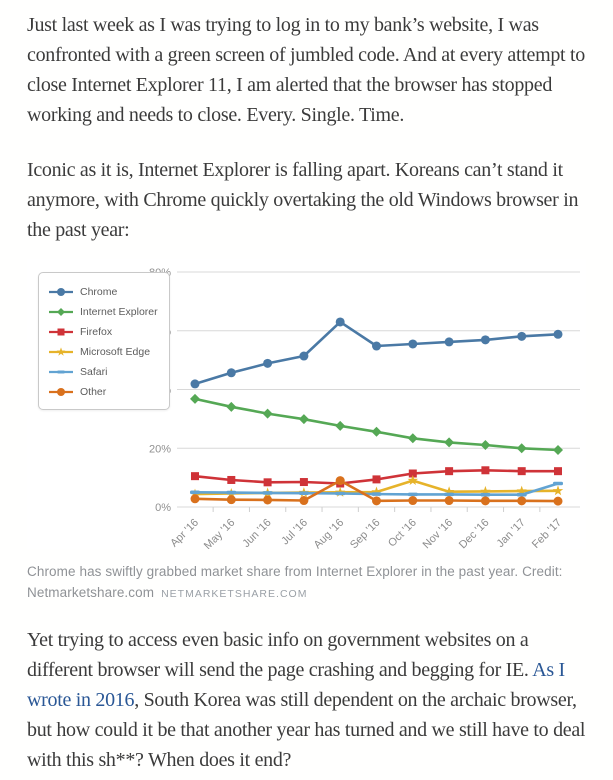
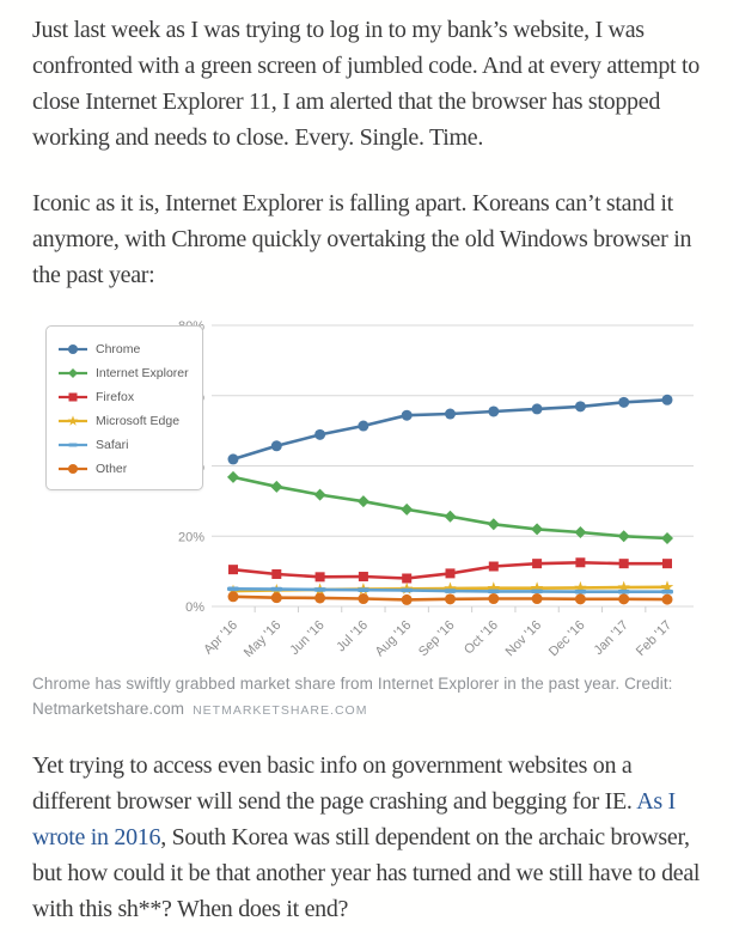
Chrome/Aug '16: 63% -> 54%
Other/Aug '16: 9% -> 2%
Microsoft Edge/Oct '16: 9% -> 5%
Safari/Feb '17: 8% -> 4%
